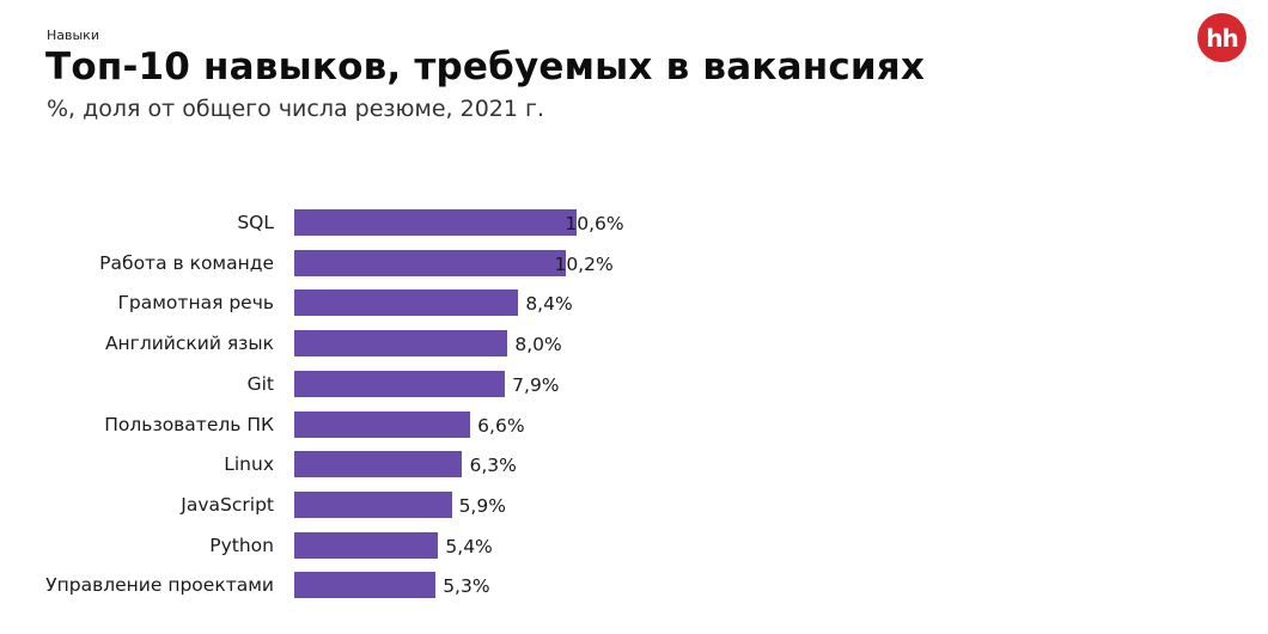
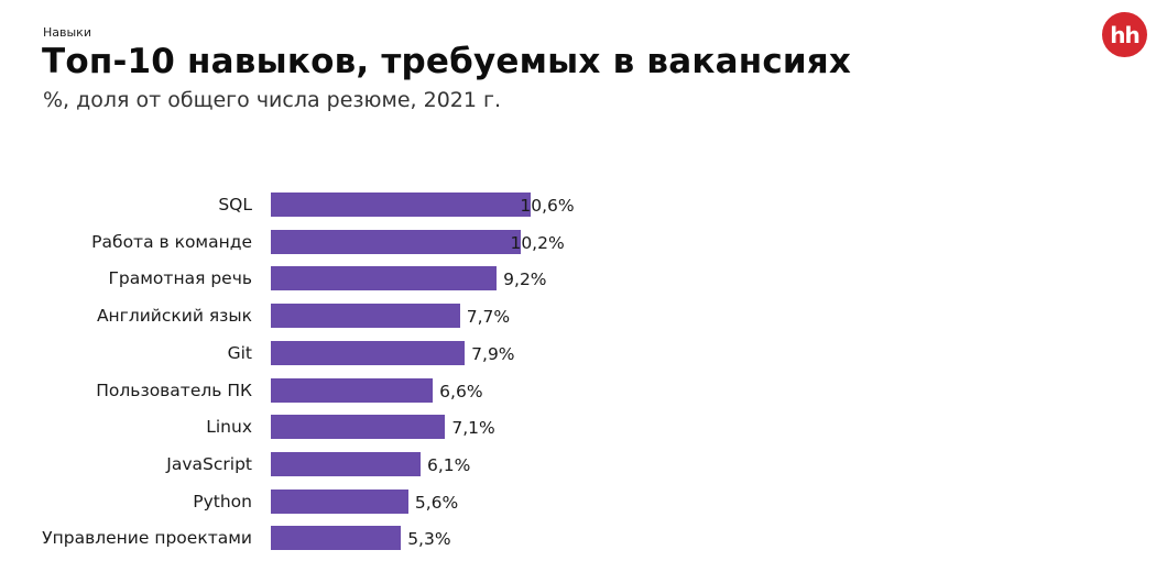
Грамотная речь: 8,4% -> 9,2%
Английский язык: 8,0% -> 7,7%
Linux: 6,3% -> 7,1%
JavaScript: 5,9% -> 6,1%
Python: 5,4% -> 5,6%
